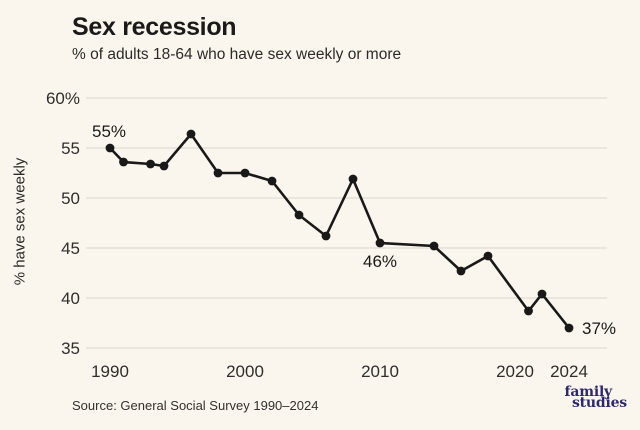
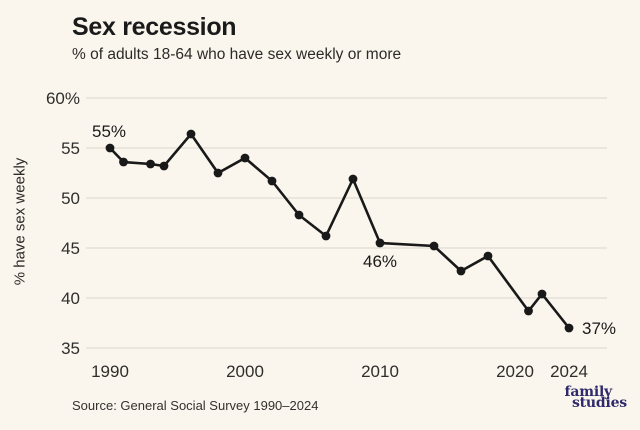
2000: 52.5% -> 54.0%
